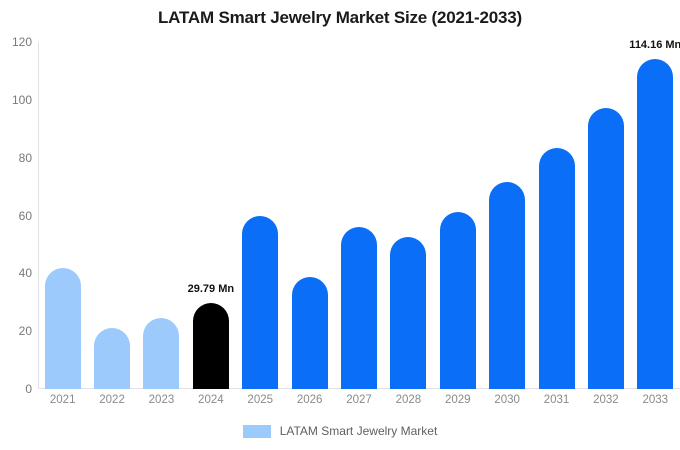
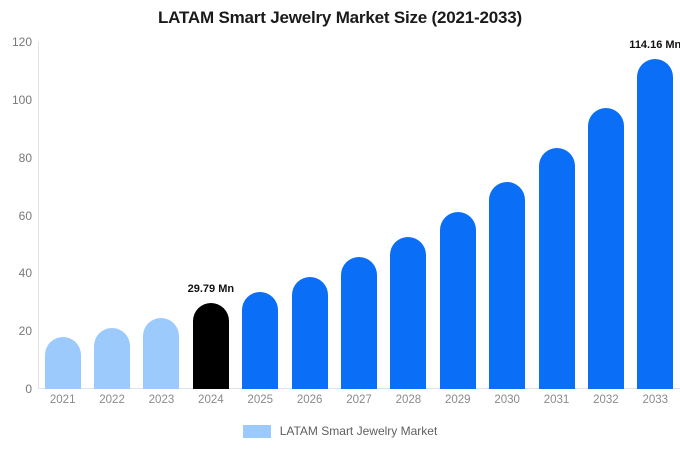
2021: 42 -> 18
2025: 60 -> 34
2027: 56 -> 46
